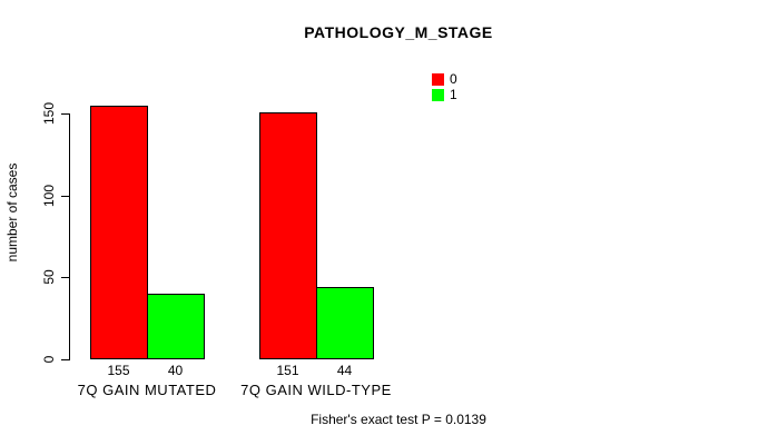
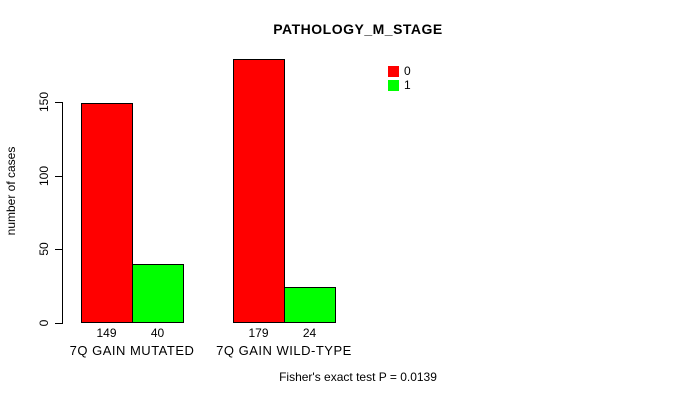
0/7Q GAIN MUTATED: 155 -> 149
0/7Q GAIN WILD-TYPE: 151 -> 179
1/7Q GAIN WILD-TYPE: 44 -> 24
